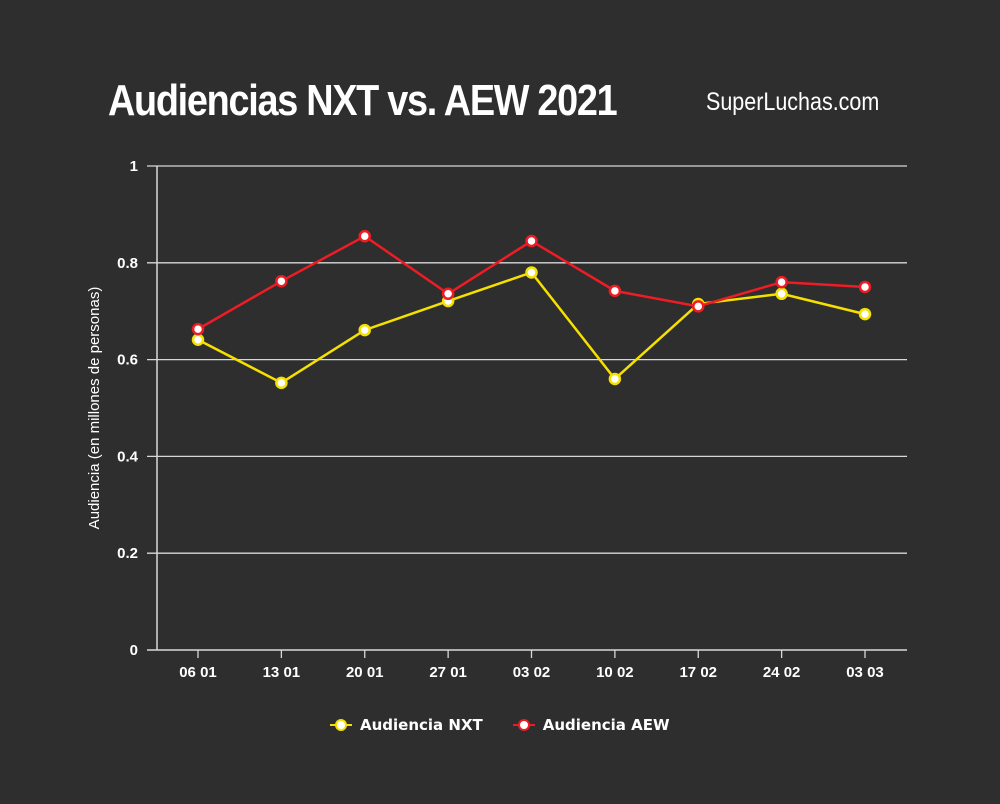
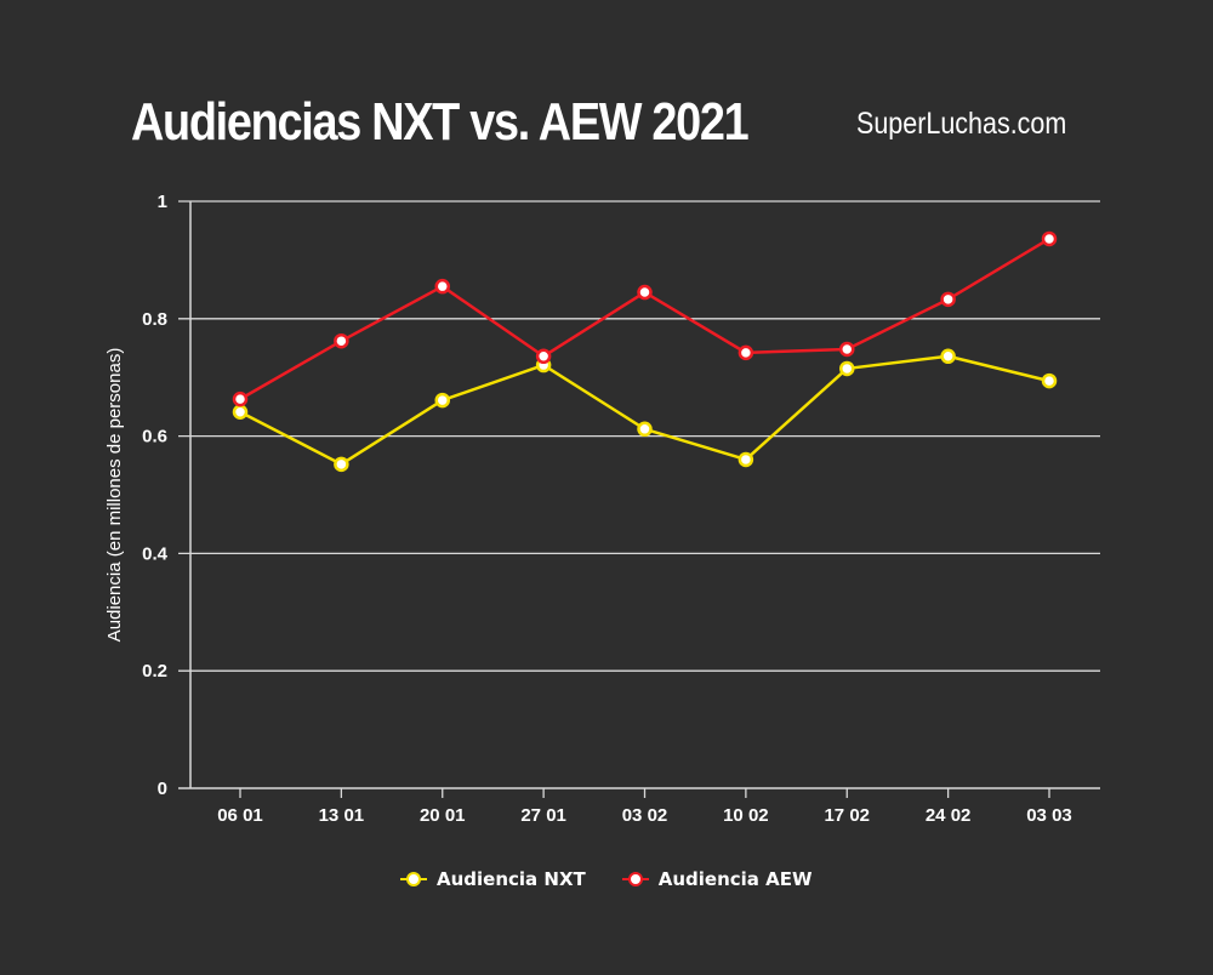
Audiencia NXT/03 02: 0.78 -> 0.61
Audiencia AEW/17 02: 0.71 -> 0.75
Audiencia AEW/24 02: 0.76 -> 0.83
Audiencia AEW/03 03: 0.75 -> 0.94
